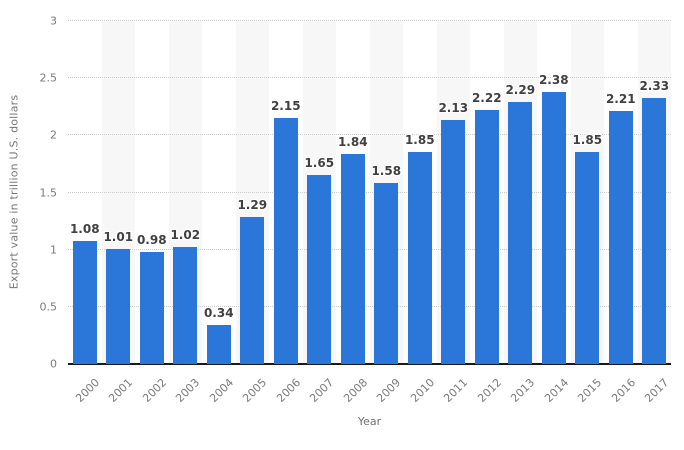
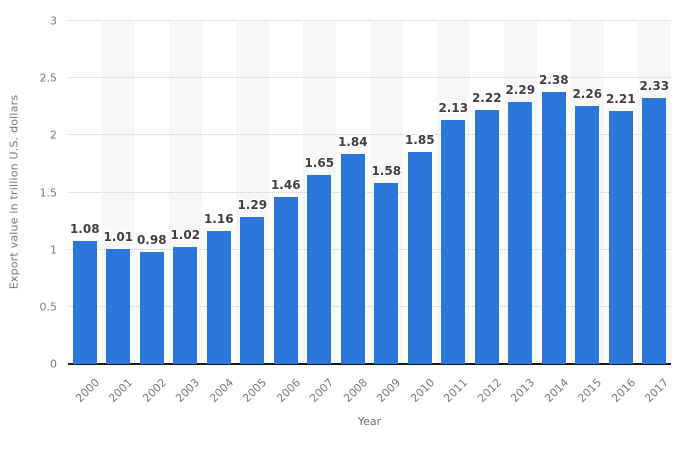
2004: 0.34 -> 1.16
2006: 2.15 -> 1.46
2015: 1.85 -> 2.26
